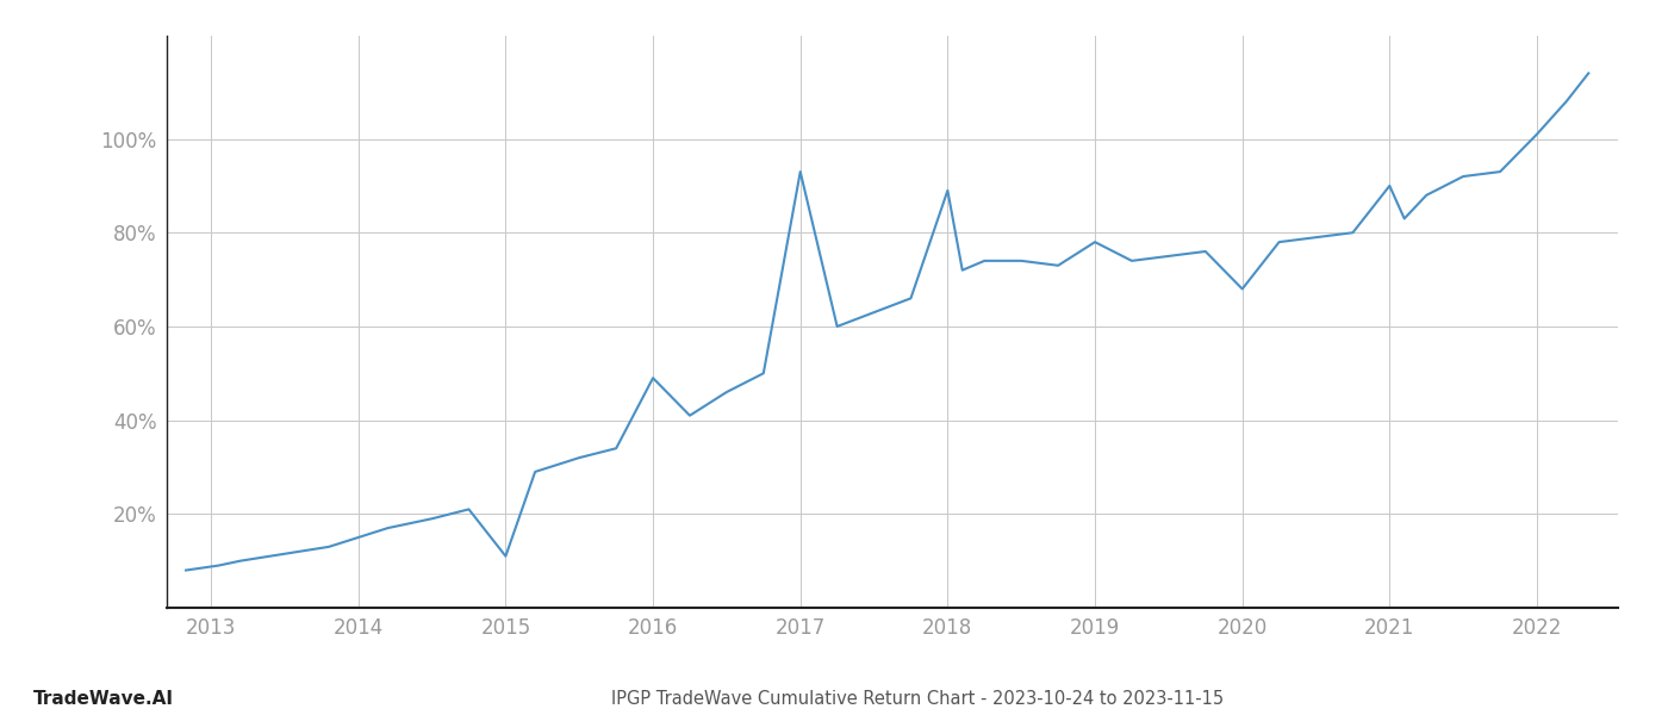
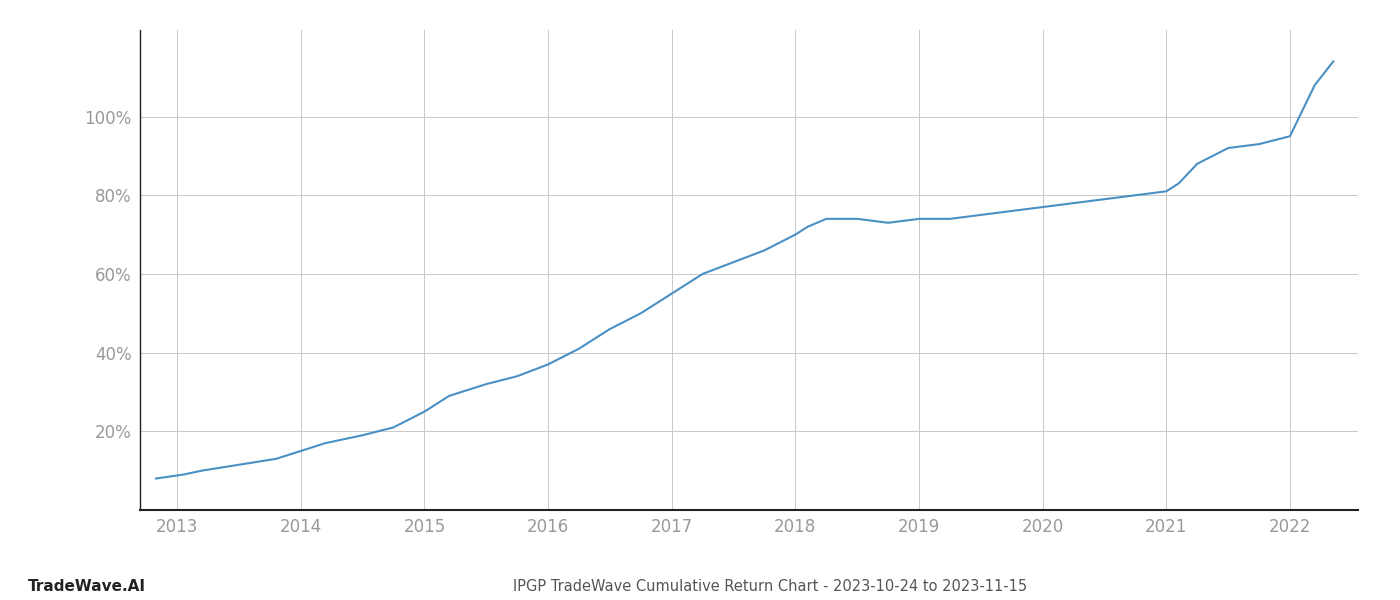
2015: 11% -> 25%
2016: 49% -> 37%
2017: 93% -> 55%
2018: 89% -> 70%
2019: 78% -> 74%
2020: 68% -> 77%
2021: 90% -> 81%
2022: 101% -> 95%
